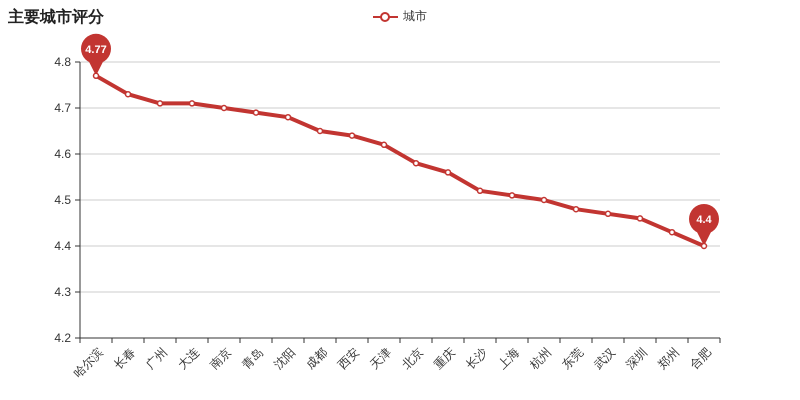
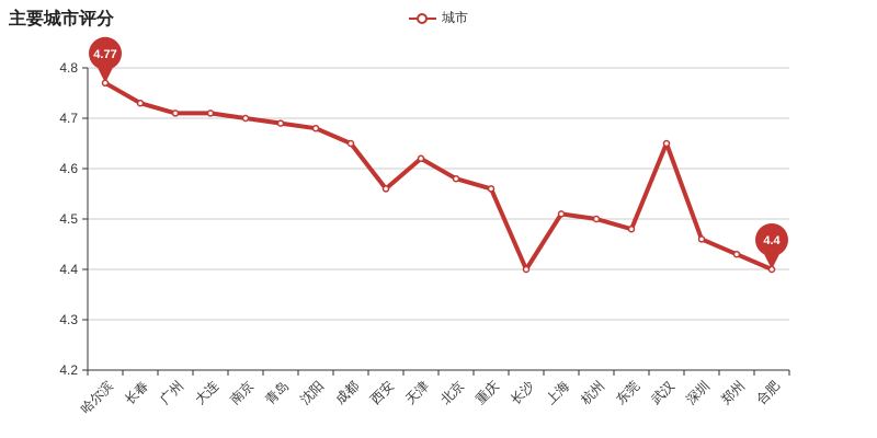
西安: 4.64 -> 4.56
长沙: 4.52 -> 4.40
武汉: 4.47 -> 4.65
